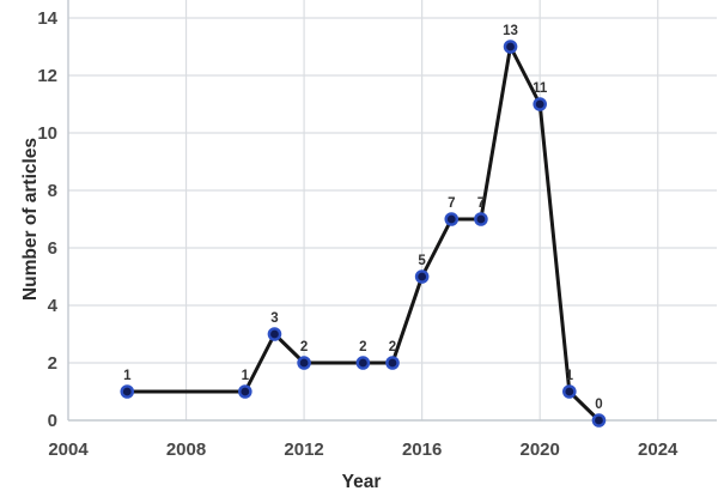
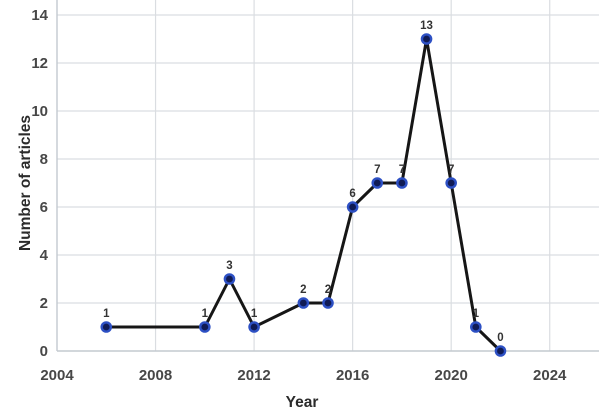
2012: 2 -> 1
2016: 5 -> 6
2020: 11 -> 7
